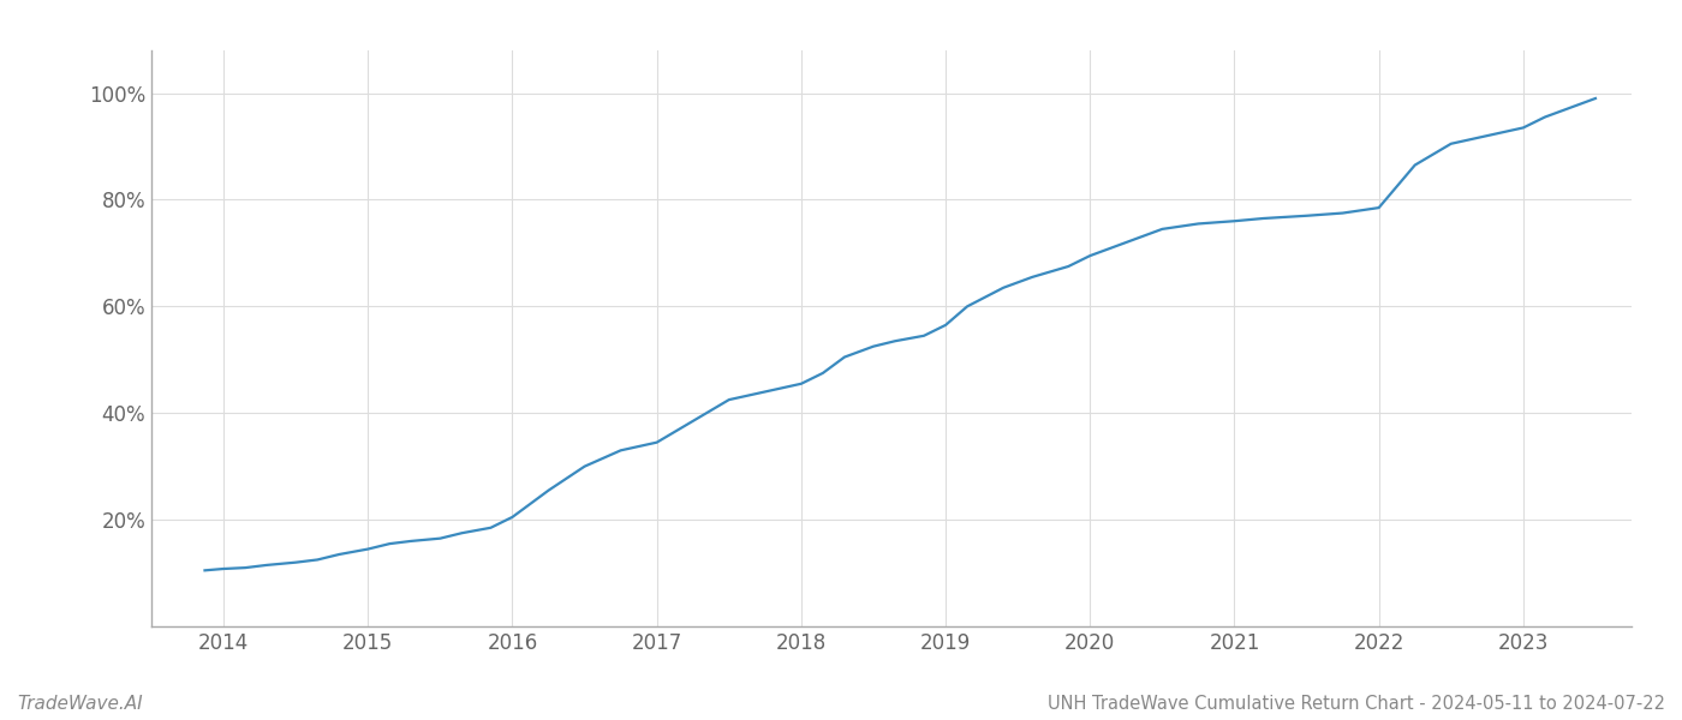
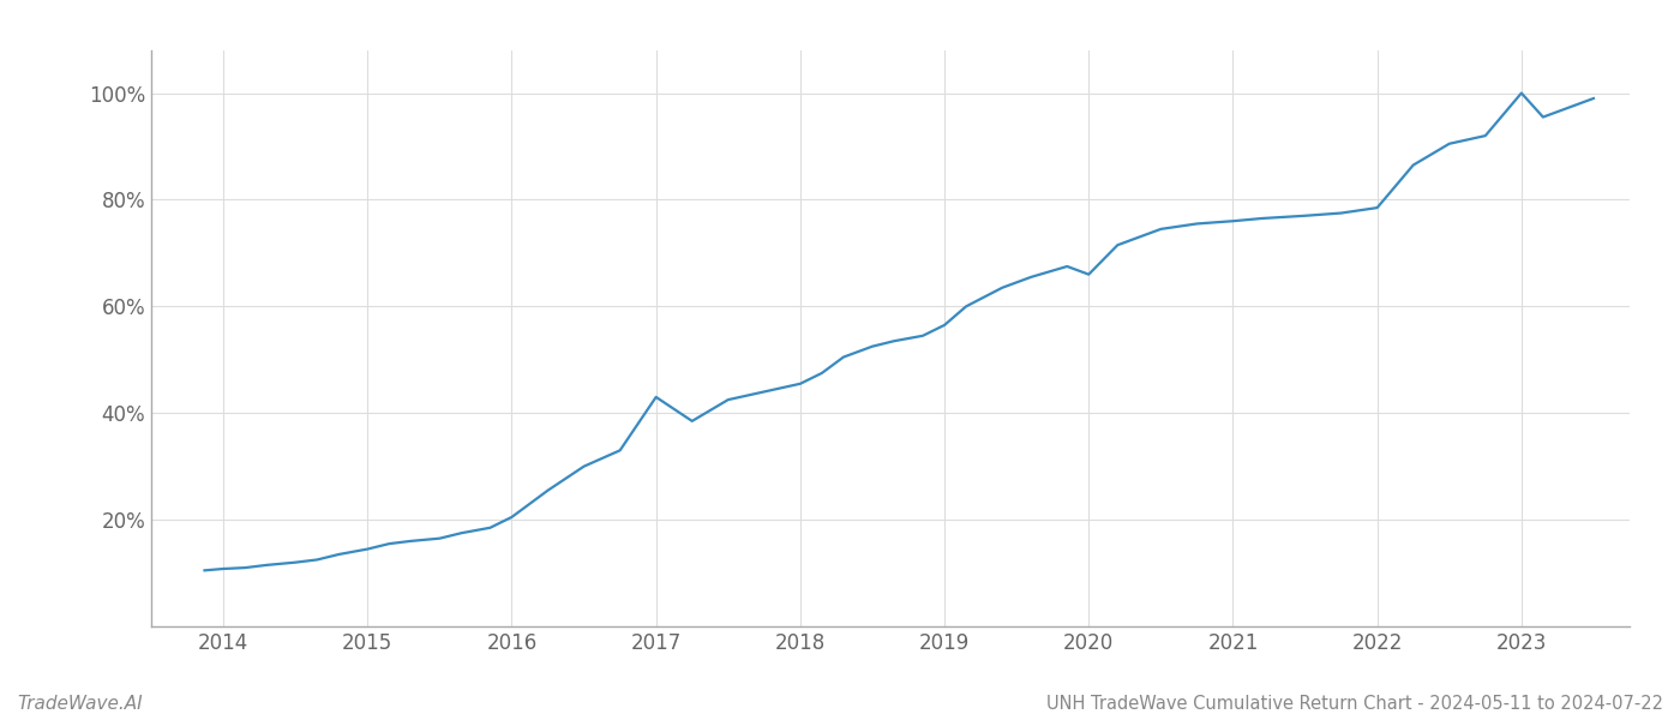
2017: 34.5% -> 43.0%
2020: 69.5% -> 66.0%
2023: 93.5% -> 100.0%
